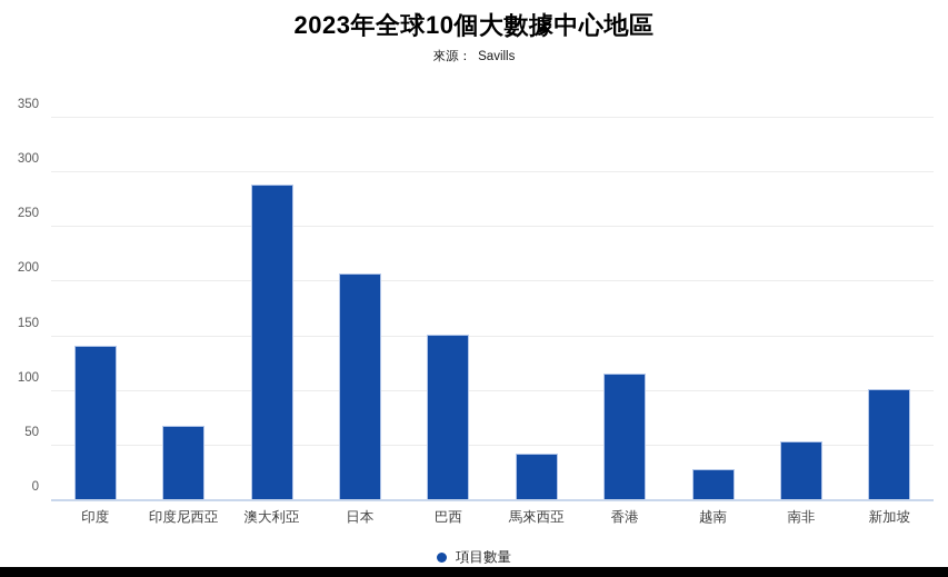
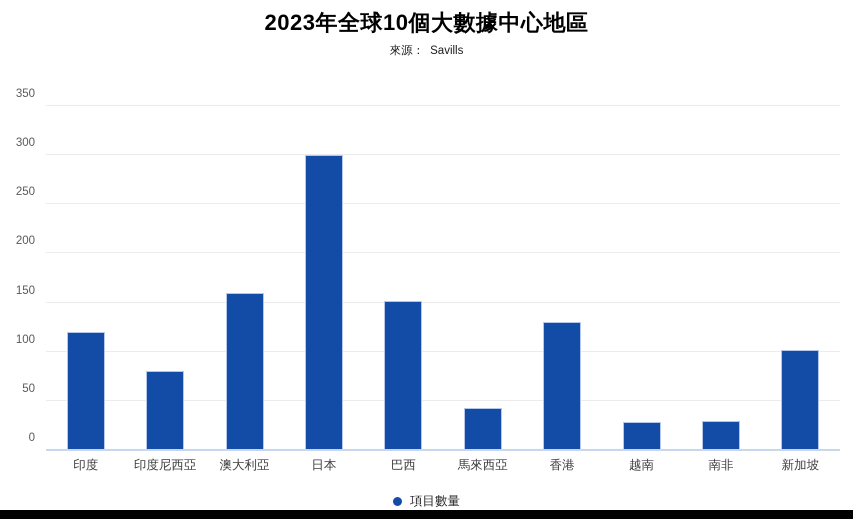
印度: 140 -> 120
印度尼西亞: 70 -> 80
澳大利亞: 290 -> 160
日本: 210 -> 300
香港: 120 -> 130
南非: 50 -> 30
